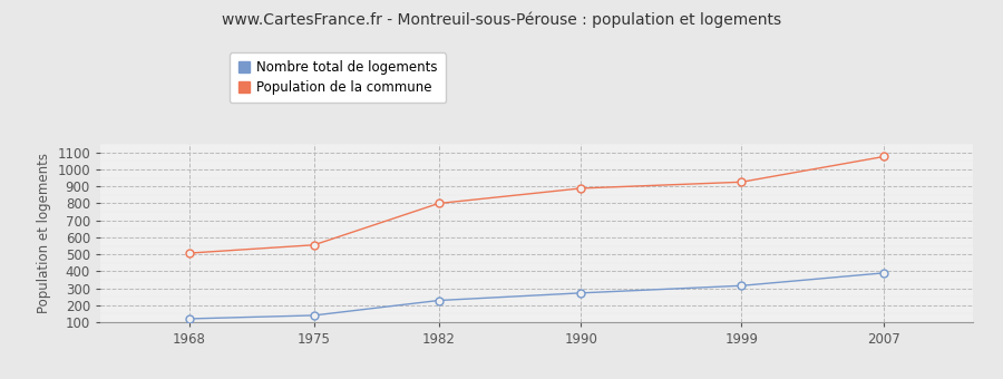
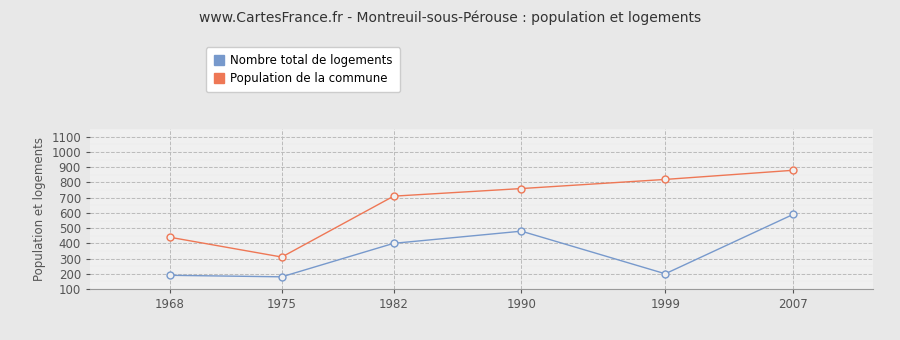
Nombre total de logements/1968: 120 -> 190
Population de la commune/1968: 510 -> 440
Nombre total de logements/1975: 140 -> 180
Population de la commune/1975: 560 -> 310
Nombre total de logements/1982: 230 -> 400
Population de la commune/1982: 800 -> 710
Nombre total de logements/1990: 270 -> 480
Population de la commune/1990: 890 -> 760
Nombre total de logements/1999: 320 -> 200
Population de la commune/1999: 930 -> 820
Nombre total de logements/2007: 390 -> 590
Population de la commune/2007: 1080 -> 880
